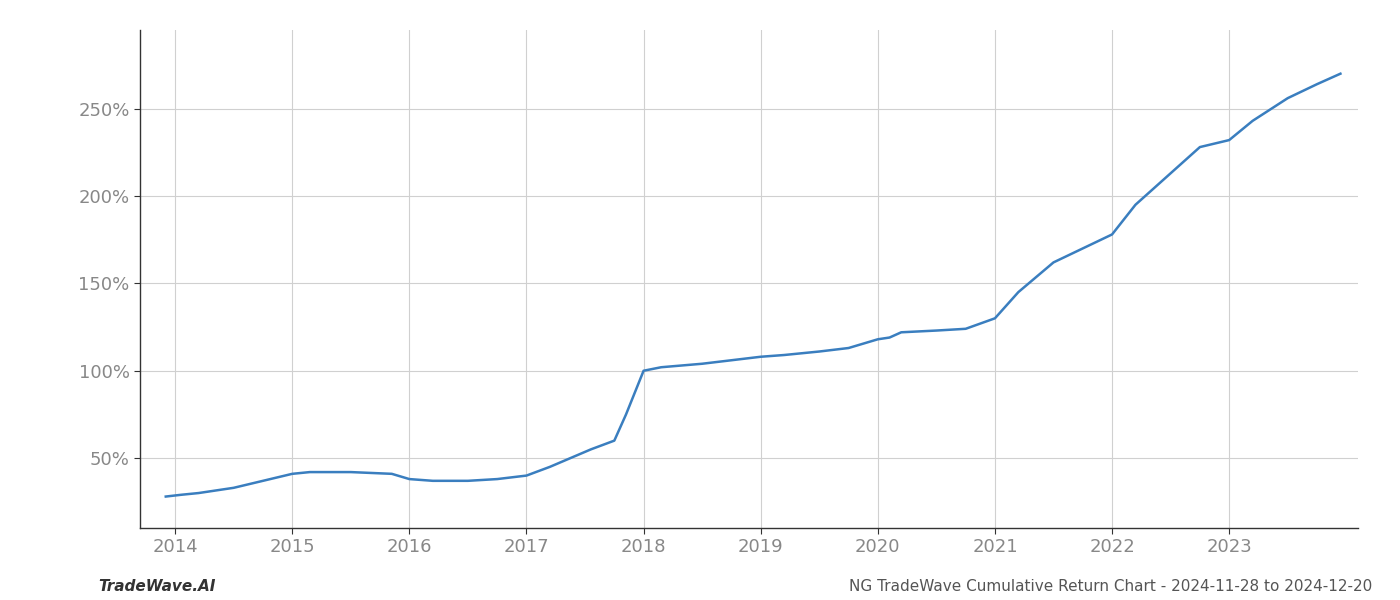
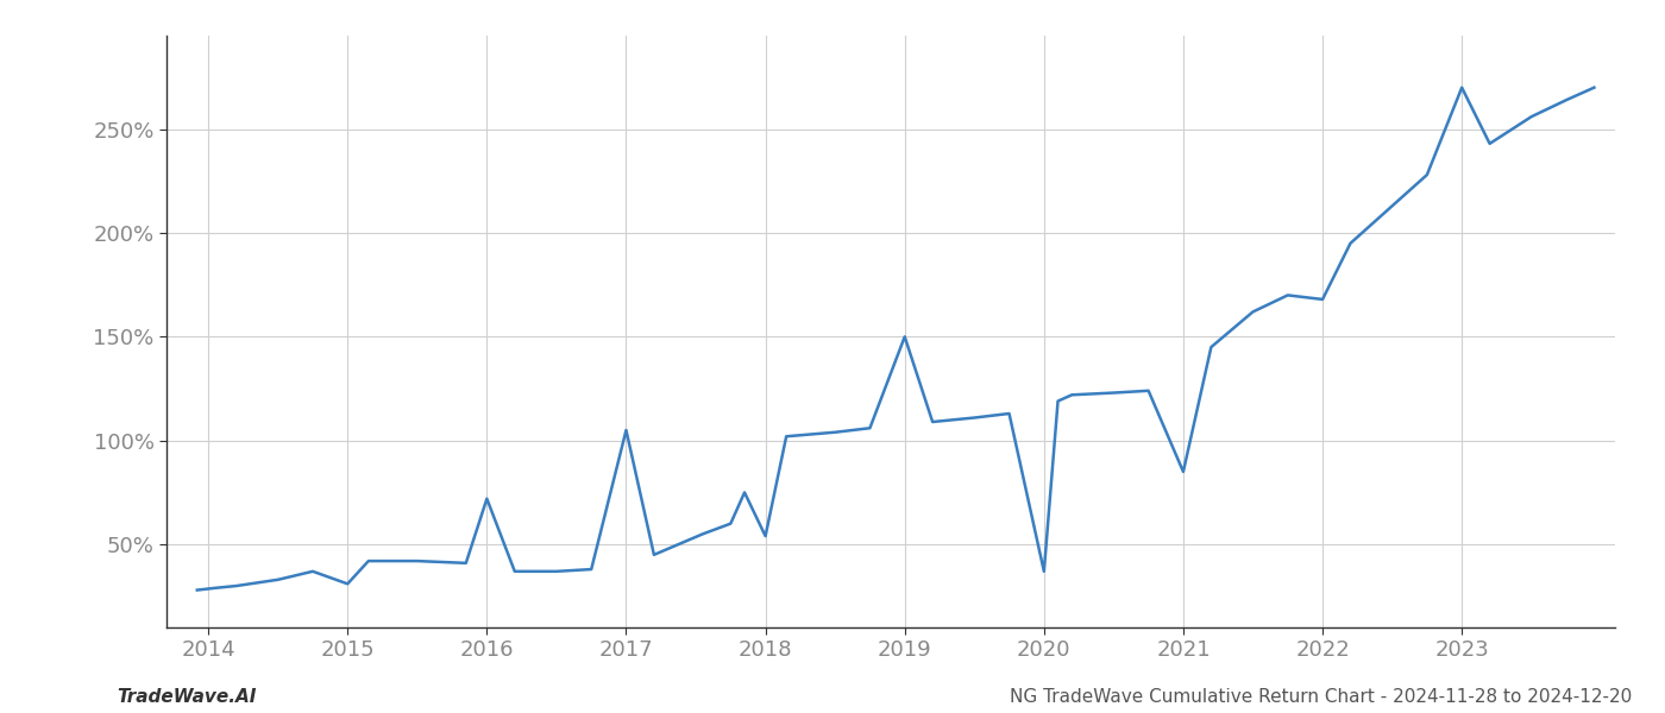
2015: 41% -> 31%
2016: 38% -> 72%
2017: 40% -> 105%
2018: 100% -> 54%
2019: 108% -> 150%
2020: 118% -> 37%
2021: 130% -> 85%
2022: 178% -> 168%
2023: 232% -> 270%
